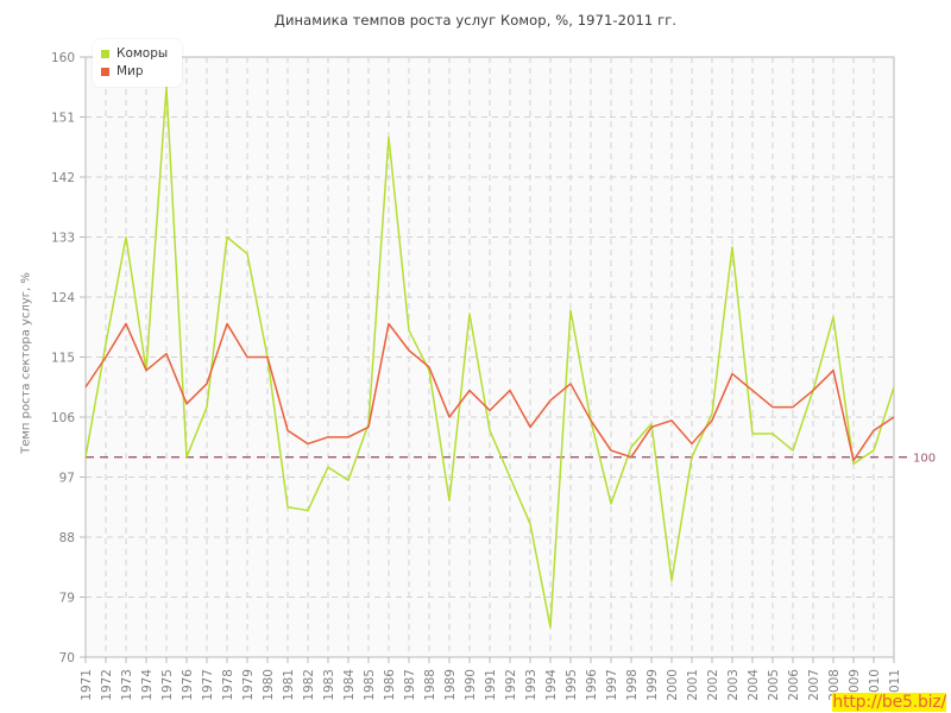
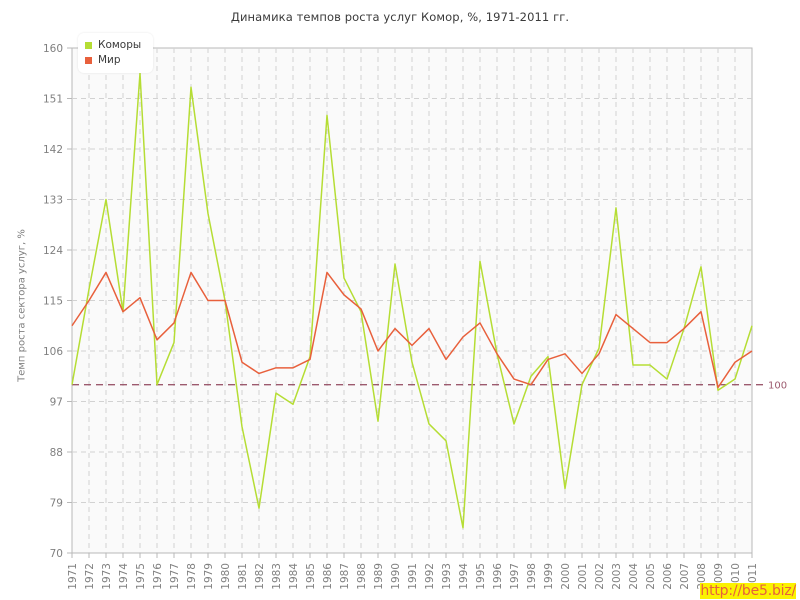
Коморы/1978: 133 -> 153
Коморы/1982: 92 -> 78
Коморы/1992: 97 -> 93
